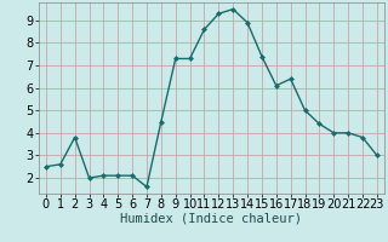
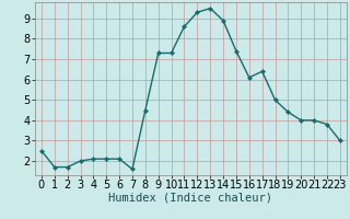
1: 2.6 -> 1.7
2: 3.8 -> 1.7
